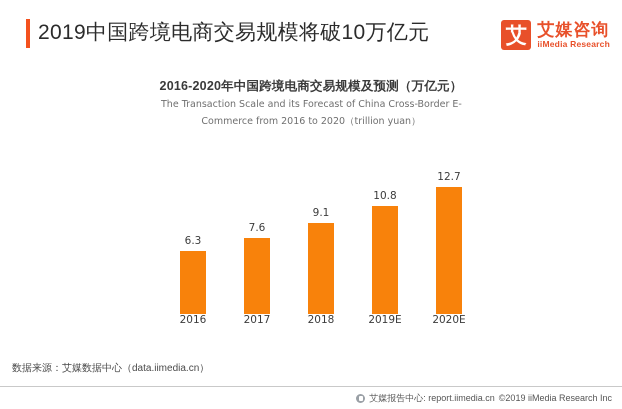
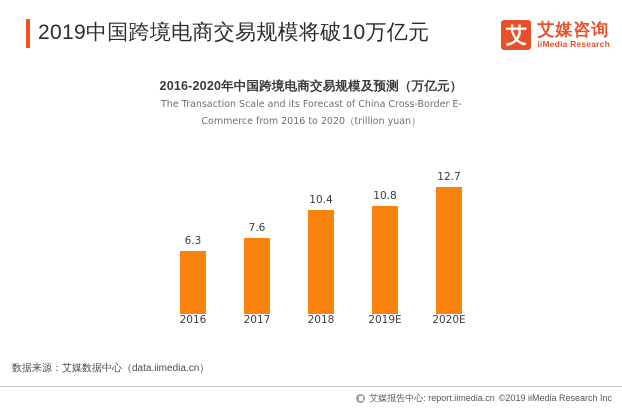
2018: 9.1 -> 10.4
